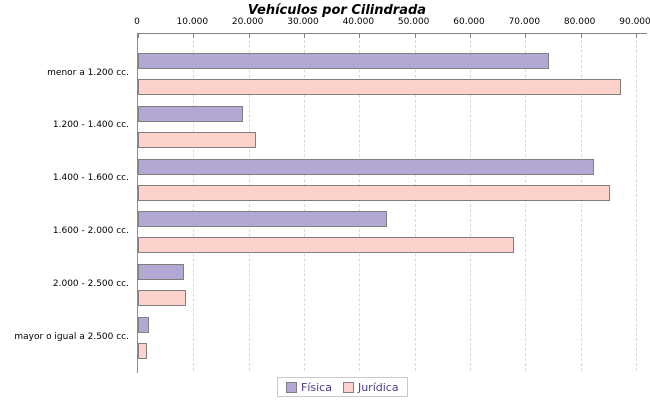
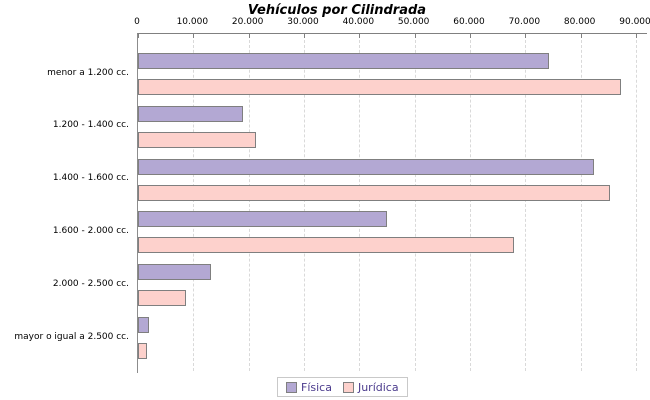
Física/2.000 - 2.500 cc.: 8000 -> 13000
